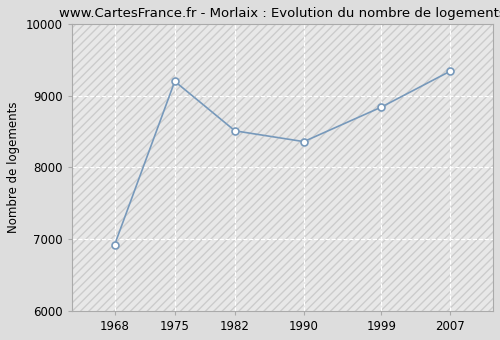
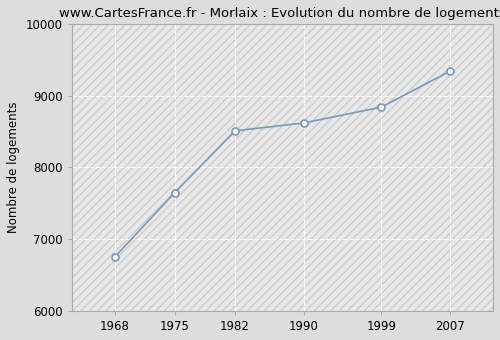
1968: 6920 -> 6750
1975: 9200 -> 7650
1990: 8360 -> 8620
